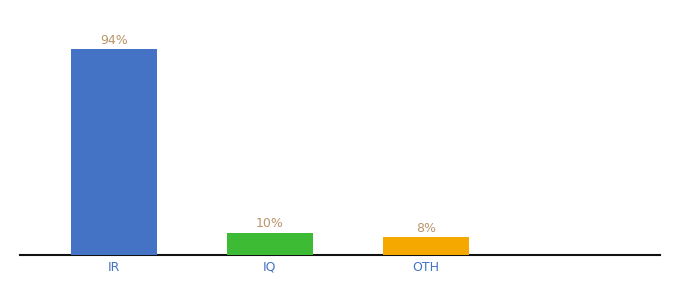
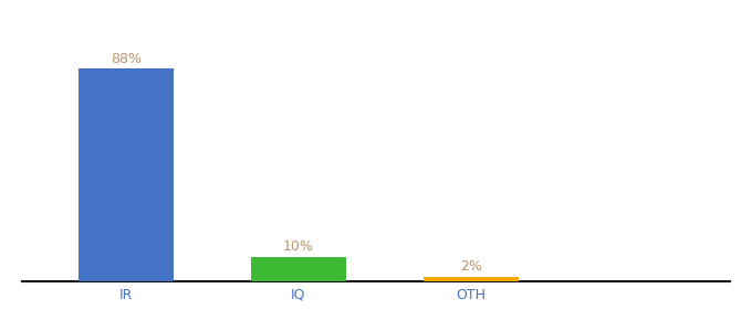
IR: 94% -> 88%
OTH: 8% -> 2%
